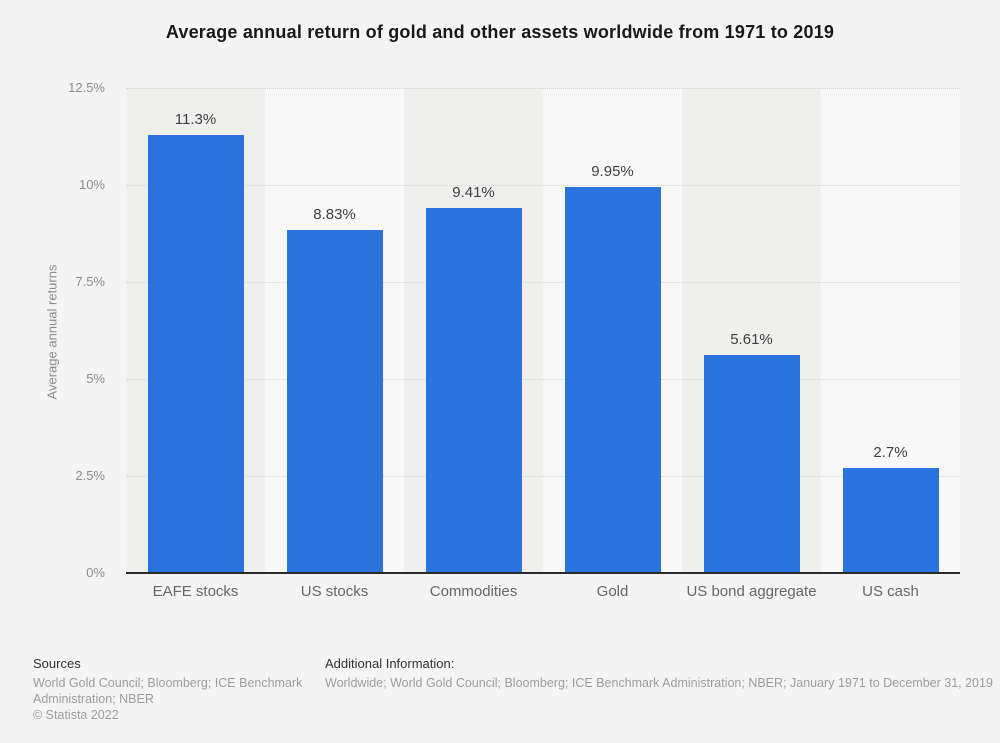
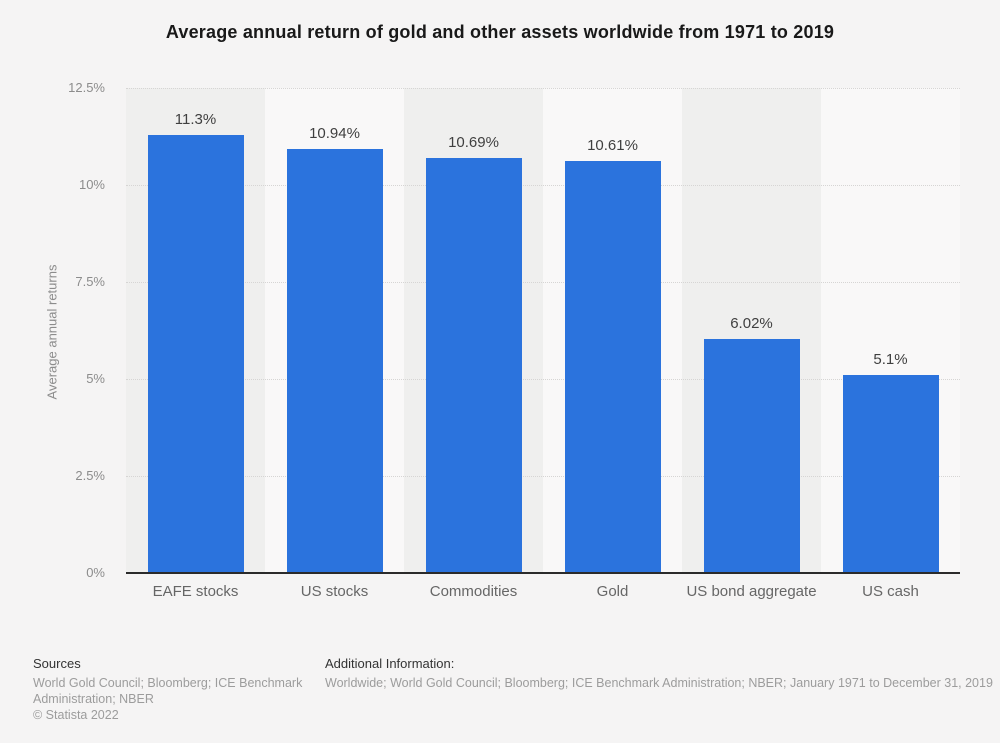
US stocks: 8.83% -> 10.94%
Commodities: 9.41% -> 10.69%
Gold: 9.95% -> 10.61%
US bond aggregate: 5.61% -> 6.02%
US cash: 2.7% -> 5.1%
